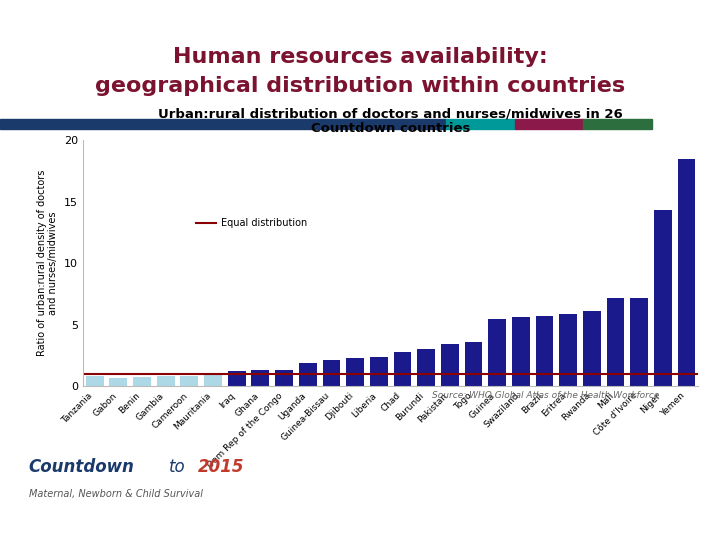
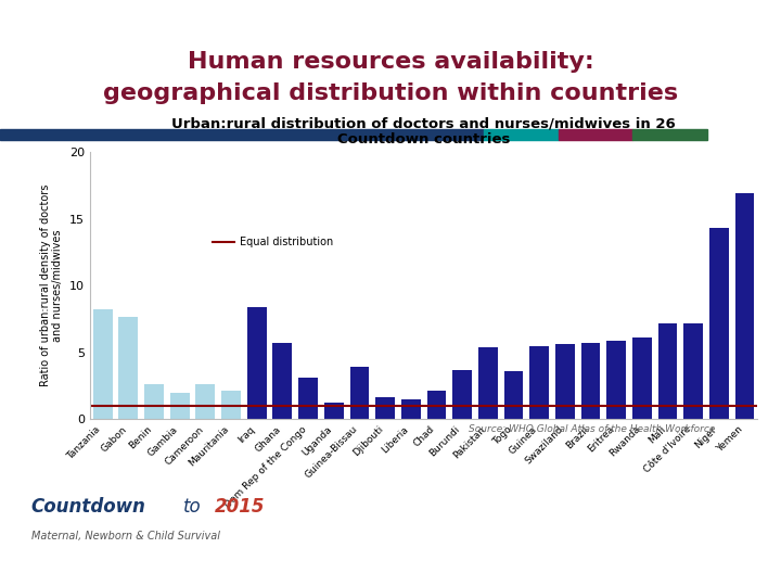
Tanzania: 0.8 -> 8.2
Gabon: 0.7 -> 7.7
Benin: 0.8 -> 2.6
Gambia: 0.8 -> 2.0
Cameroon: 0.8 -> 2.6
Mauritania: 0.9 -> 2.1
Iraq: 1.2 -> 8.4
Ghana: 1.3 -> 5.7
Dem Rep of the Congo: 1.3 -> 3.1
Uganda: 1.9 -> 1.2
Guinea-Bissau: 2.1 -> 3.9
Djibouti: 2.3 -> 1.6
Liberia: 2.4 -> 1.5
Chad: 2.8 -> 2.1
Burundi: 3.0 -> 3.7
Pakistan: 3.4 -> 5.4
Yemen: 18.5 -> 16.9
